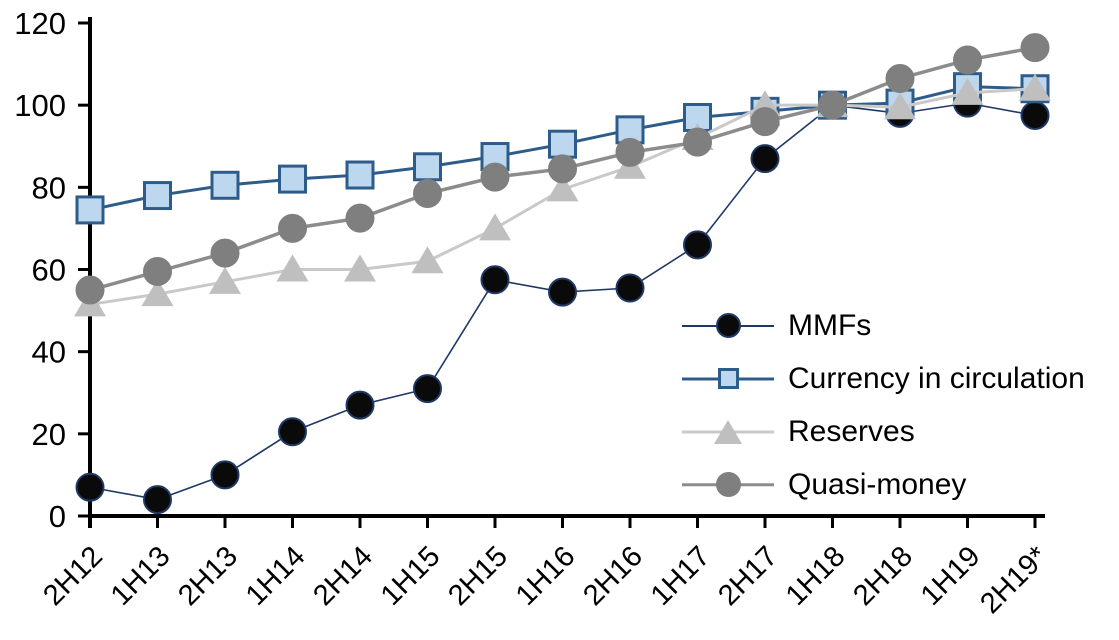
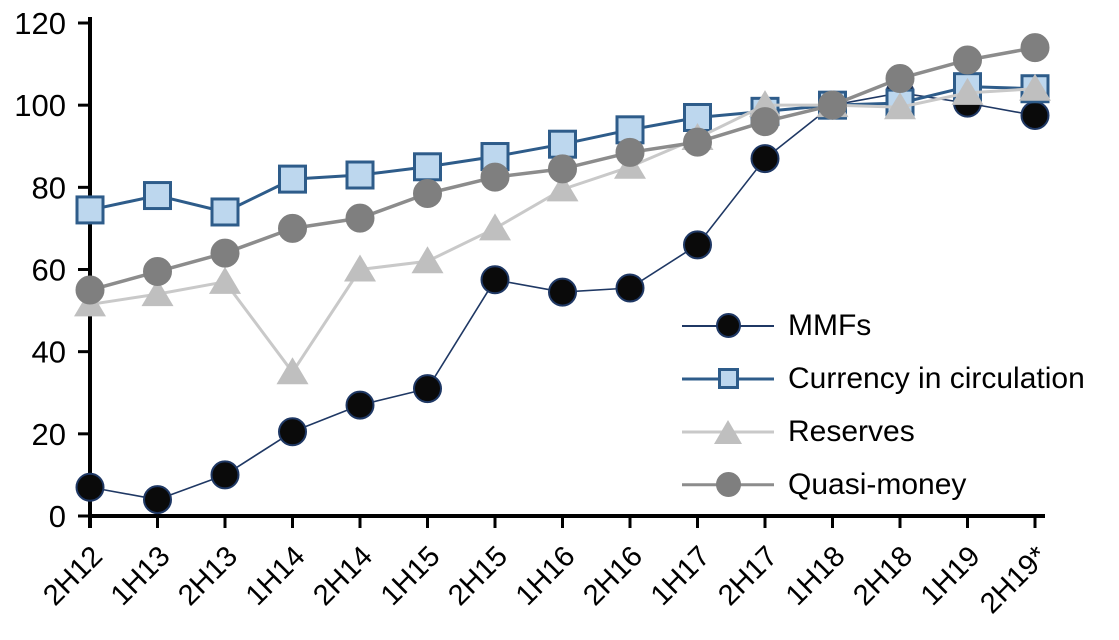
Currency in circulation/2H13: 80 -> 74
Reserves/1H14: 60 -> 35
MMFs/2H18: 98 -> 103
